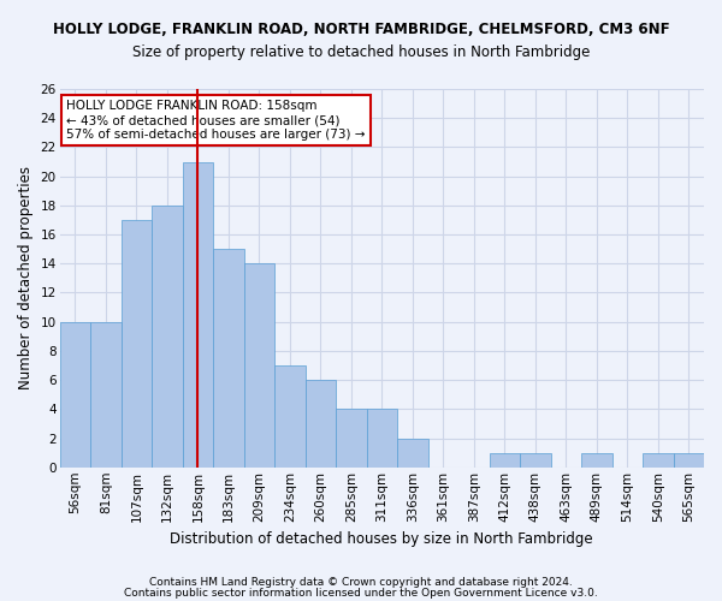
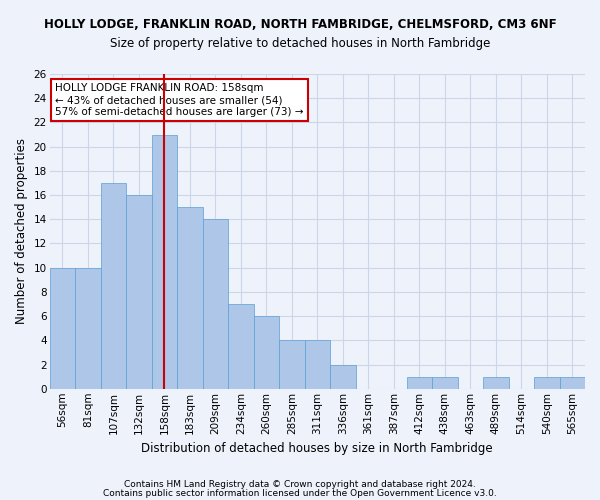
132sqm: 18 -> 16
